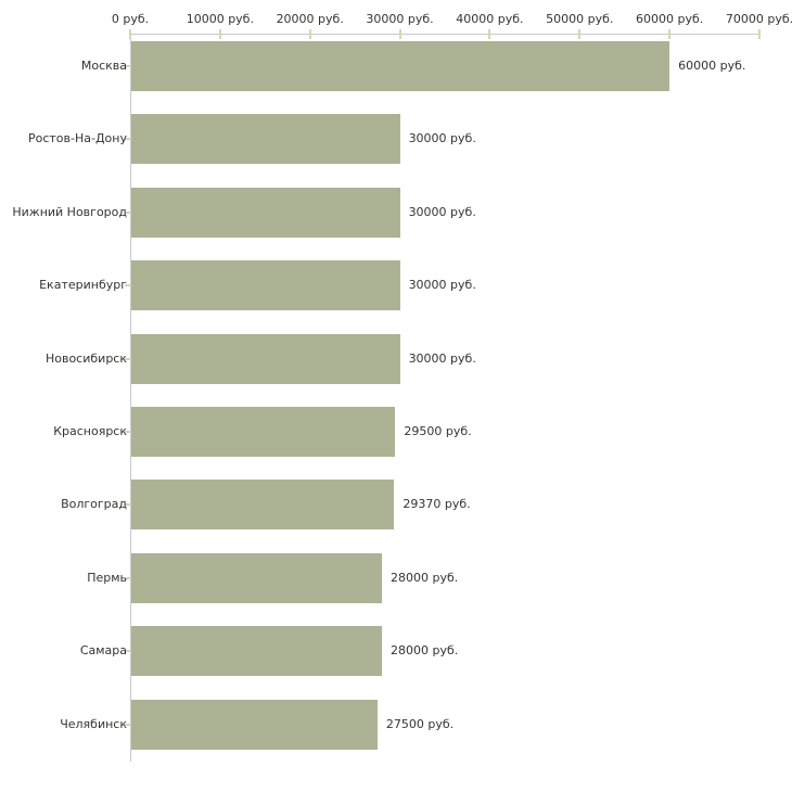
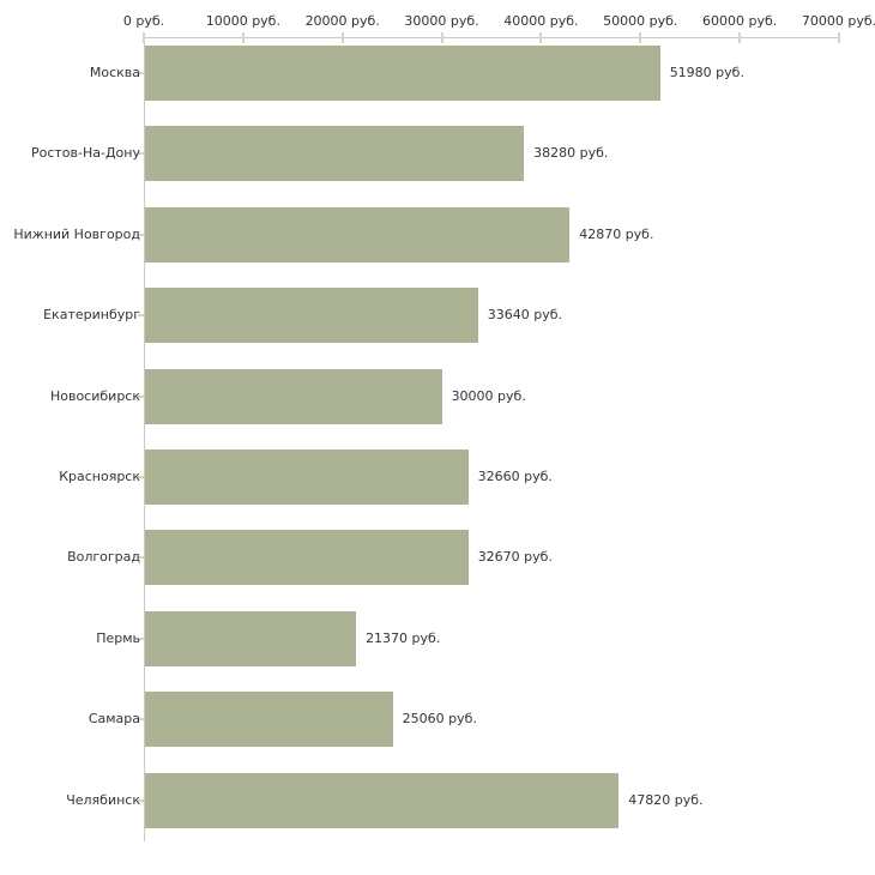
Москва: 60000 -> 51980
Ростов-На-Дону: 30000 -> 38280
Нижний Новгород: 30000 -> 42870
Екатеринбург: 30000 -> 33640
Красноярск: 29500 -> 32660
Волгоград: 29370 -> 32670
Пермь: 28000 -> 21370
Самара: 28000 -> 25060
Челябинск: 27500 -> 47820
